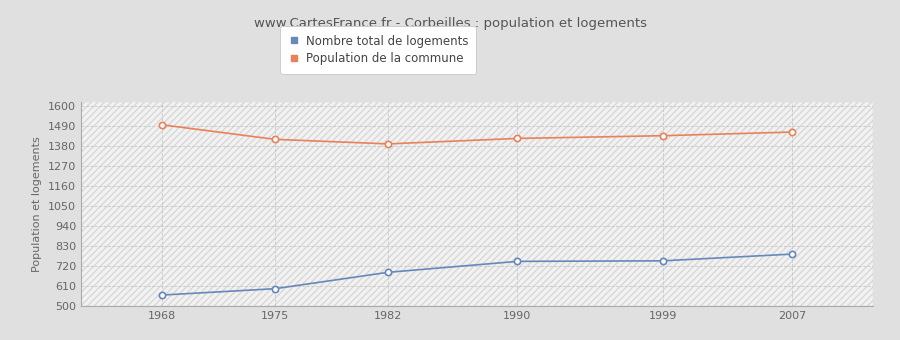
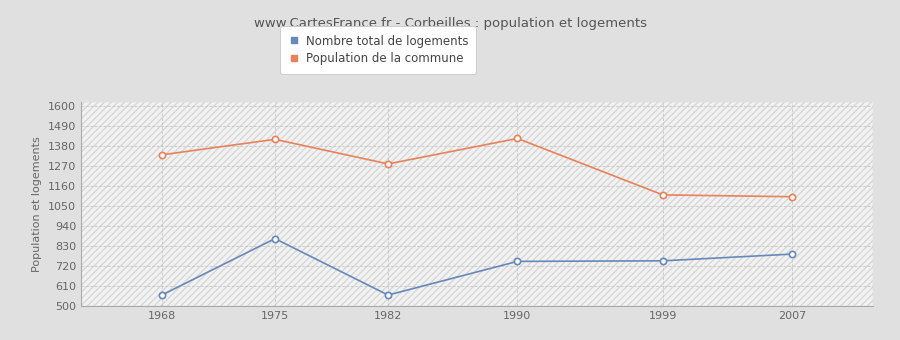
Population de la commune/1968: 1500 -> 1330
Nombre total de logements/1975: 600 -> 870
Nombre total de logements/1982: 680 -> 560
Population de la commune/1982: 1390 -> 1280
Population de la commune/1999: 1440 -> 1110
Population de la commune/2007: 1460 -> 1100
